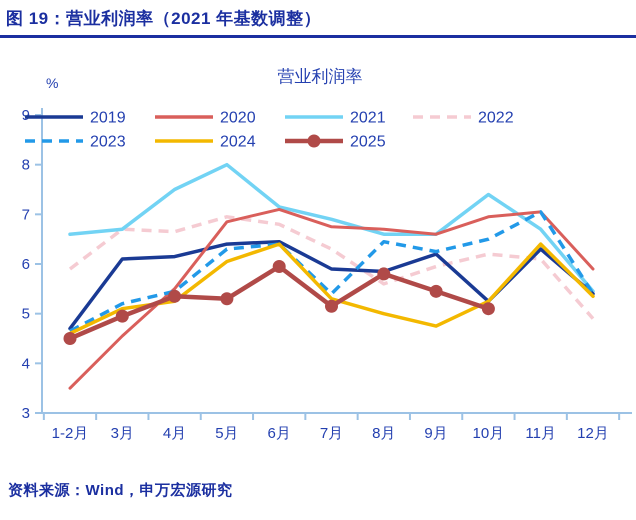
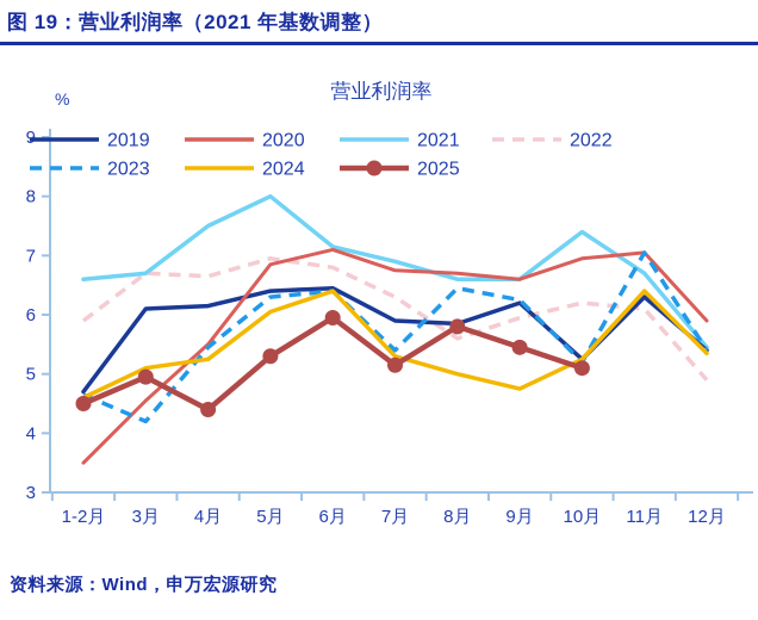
2023/3月: 5.2 -> 4.2
2025/4月: 5.3 -> 4.4
2023/10月: 6.5 -> 5.2
